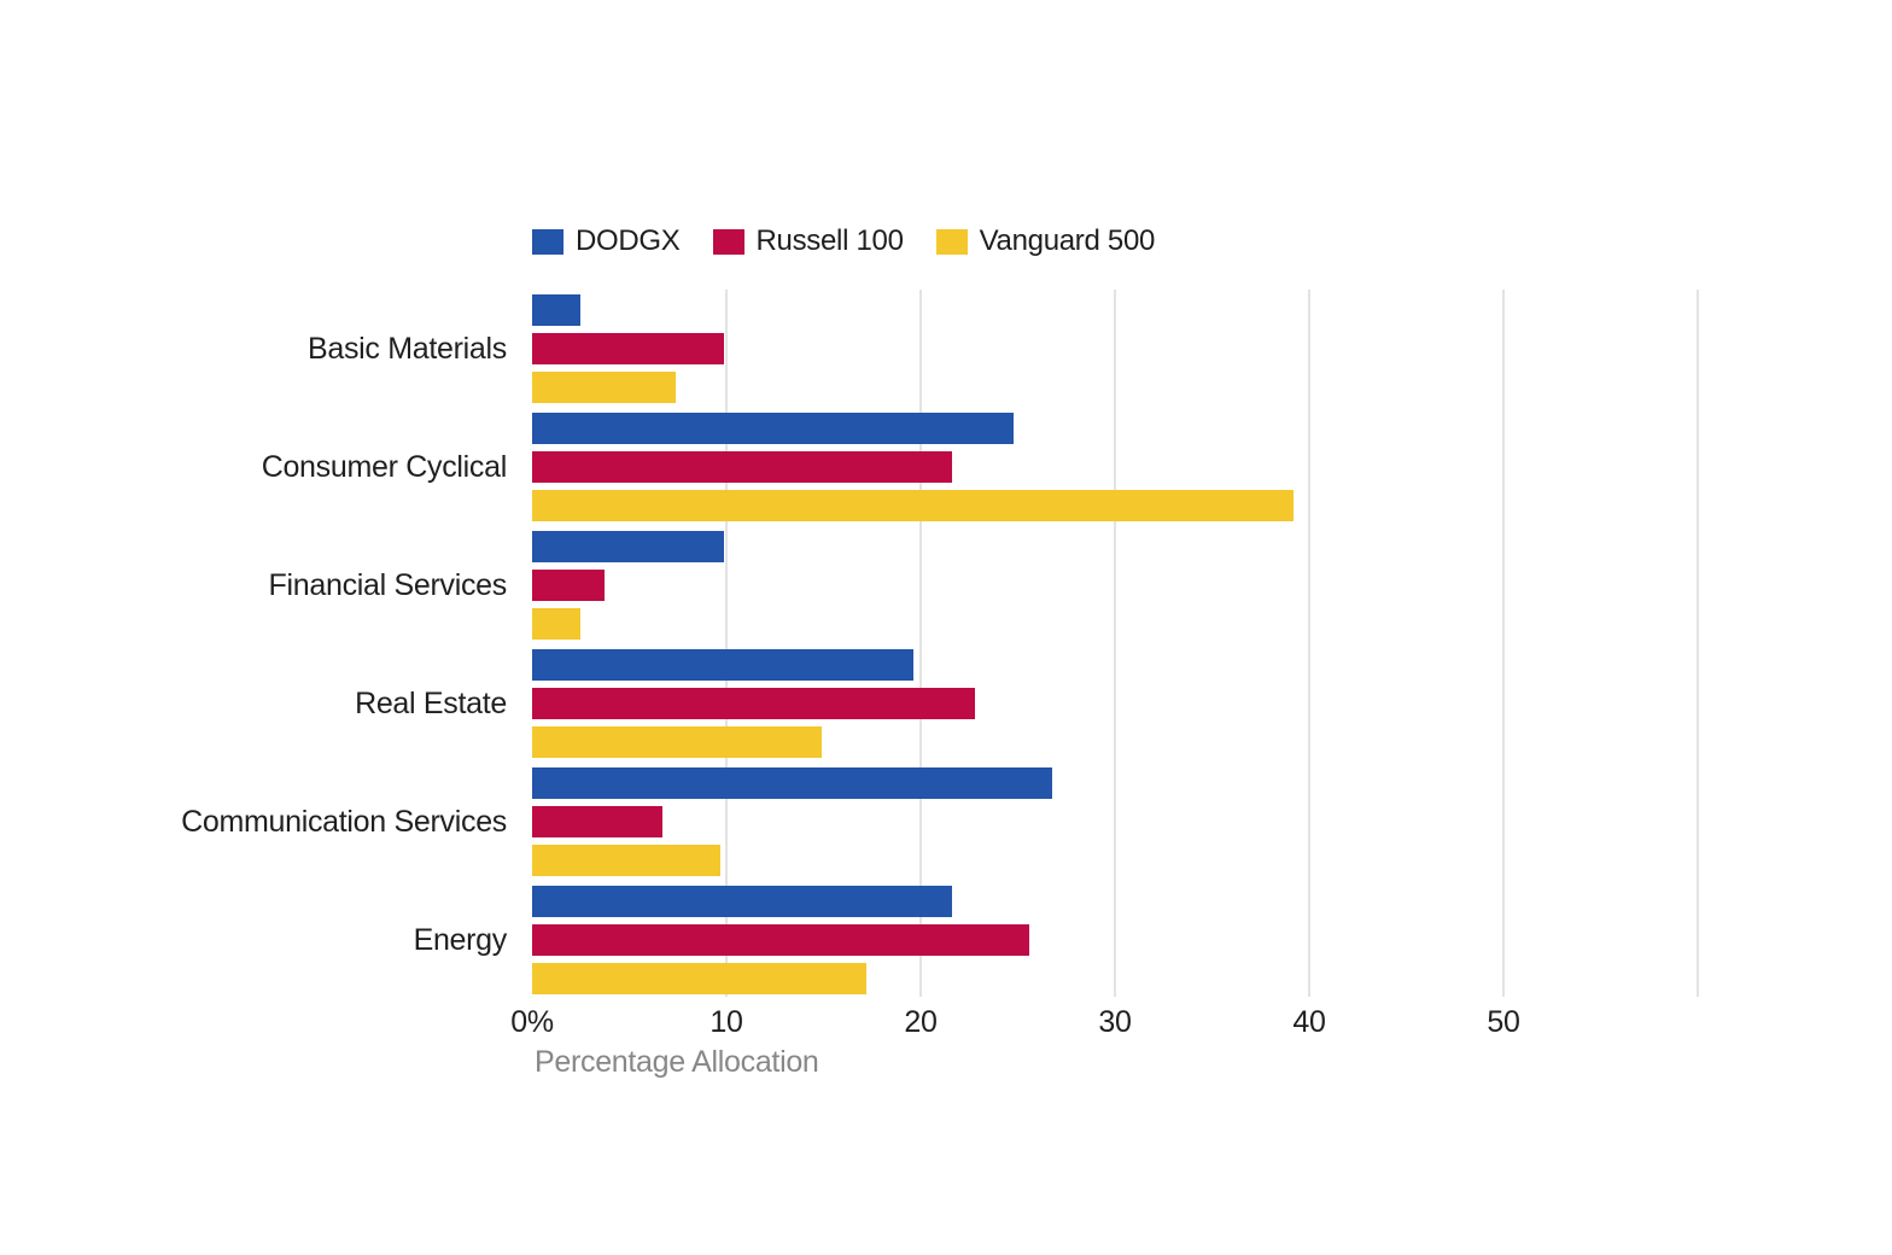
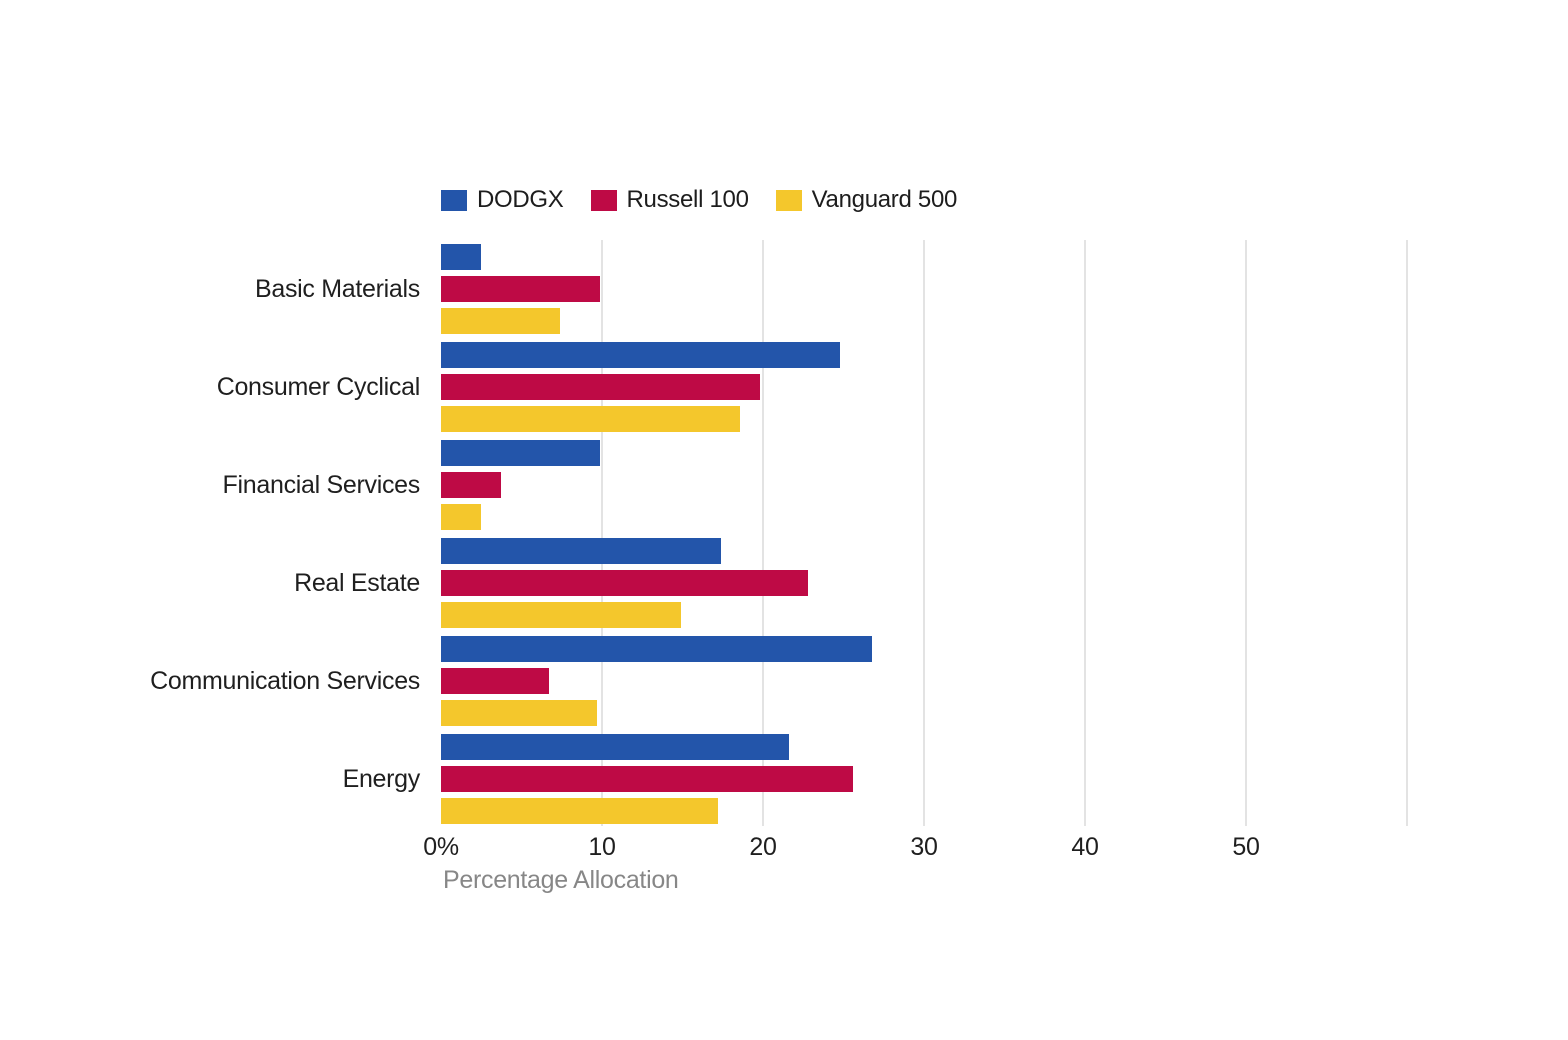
Russell 100/Consumer Cyclical: 21.6 -> 19.8
Vanguard 500/Consumer Cyclical: 39.2 -> 18.6
DODGX/Real Estate: 19.6 -> 17.4
